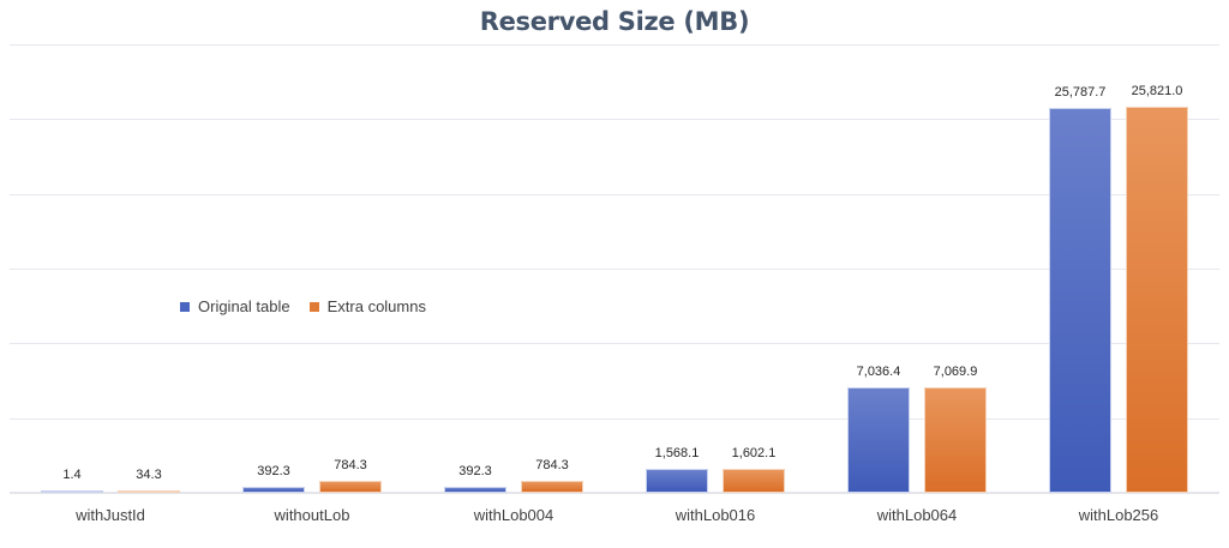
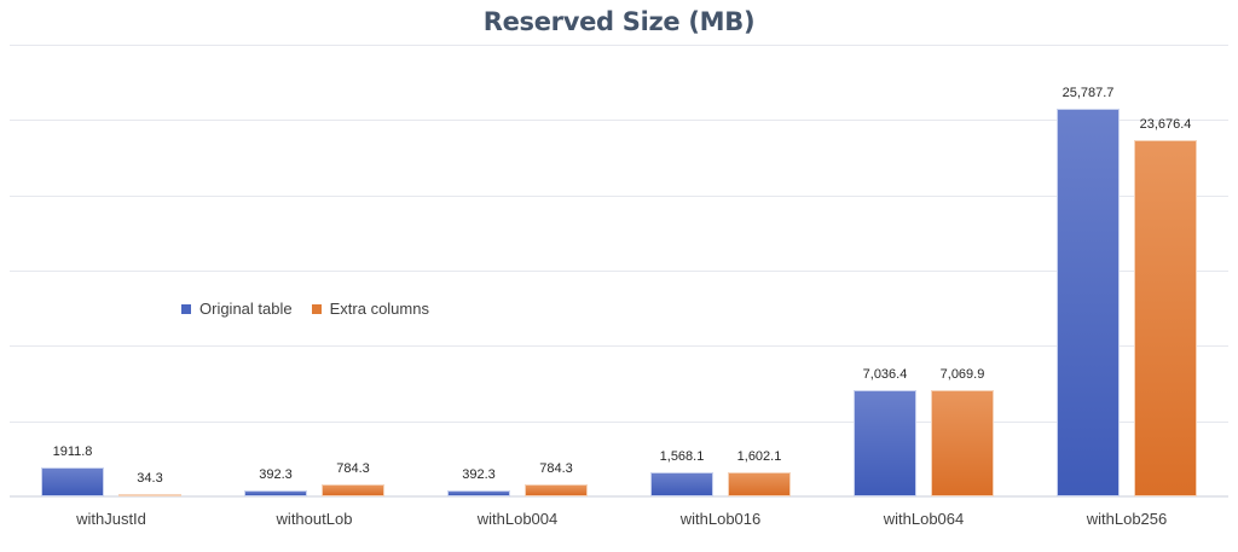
Original table/withJustId: 1.4 -> 1911.8
Extra columns/withLob256: 25,821.0 -> 23,676.4
